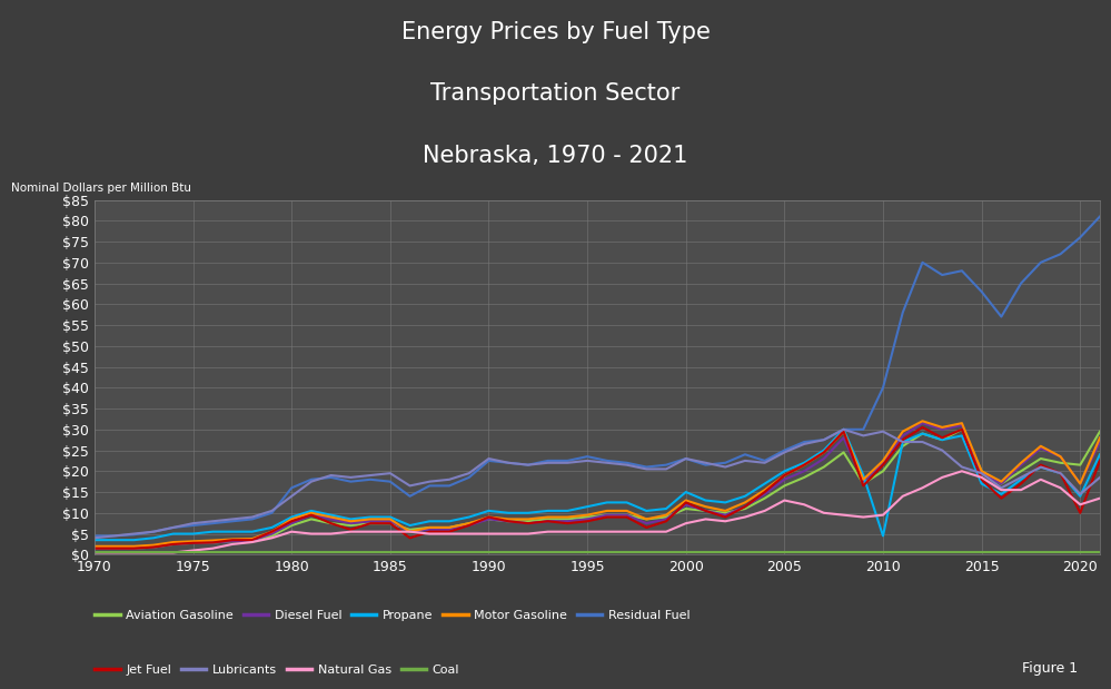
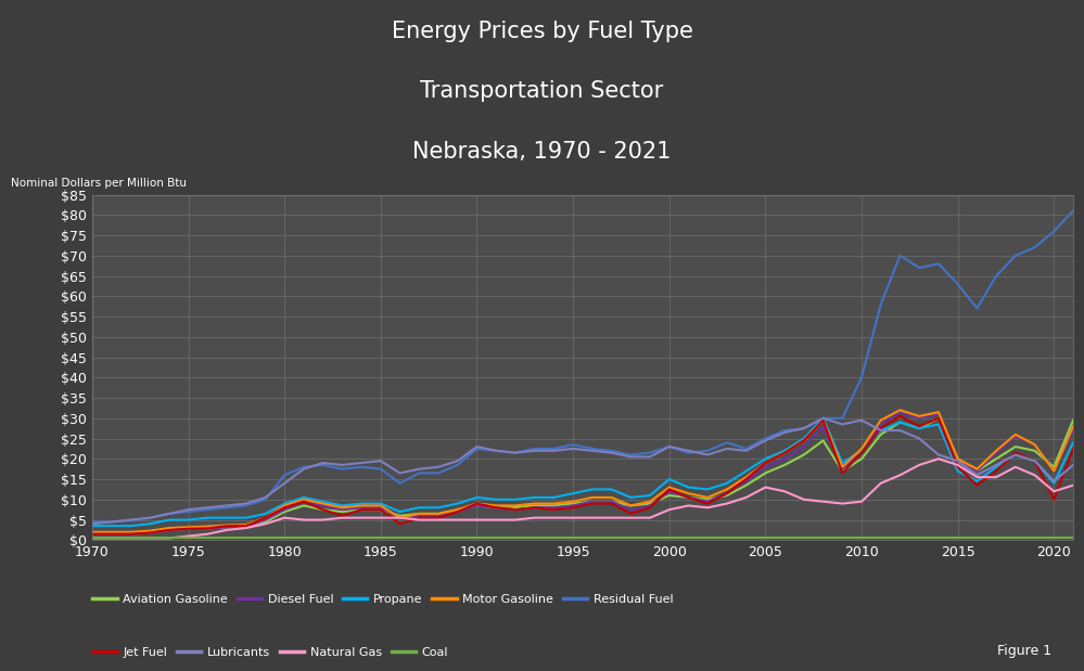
Propane/2010: $4.5 -> $22.0
Aviation Gasoline/2020: $21.5 -> $18.0
